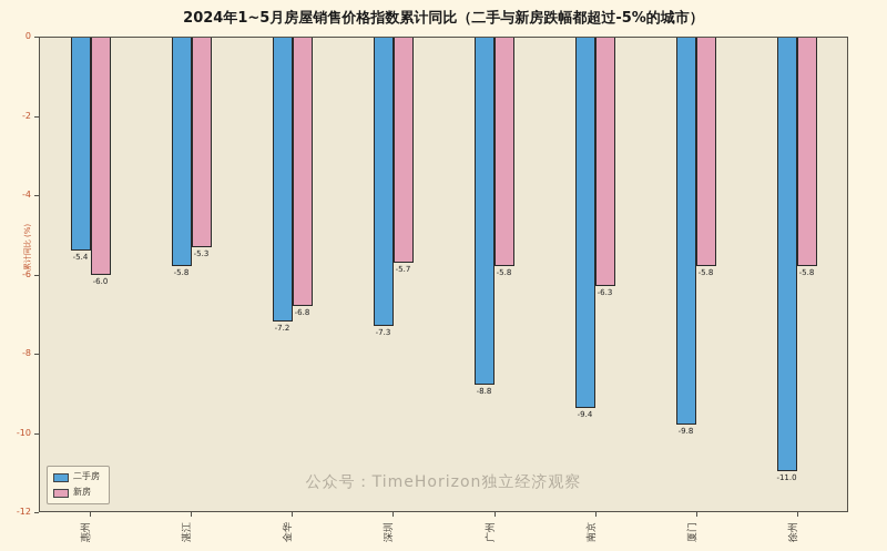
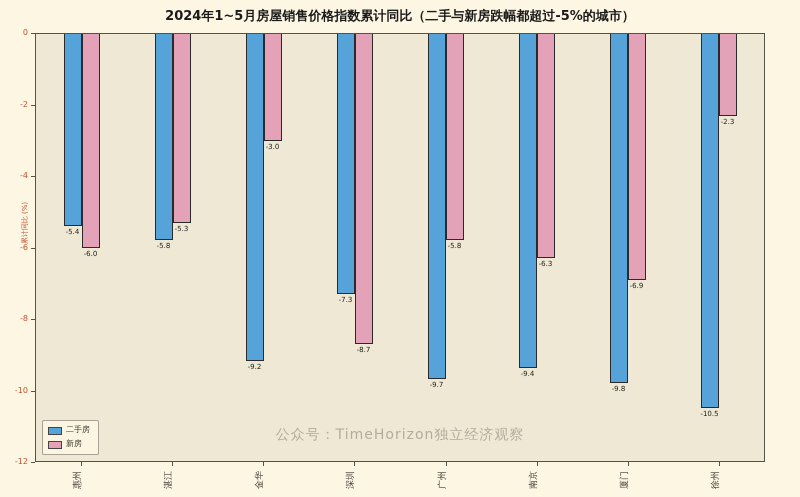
二手房/金华: -7.2 -> -9.2
新房/金华: -6.8 -> -3.0
新房/深圳: -5.7 -> -8.7
二手房/广州: -8.8 -> -9.7
新房/厦门: -5.8 -> -6.9
二手房/徐州: -11.0 -> -10.5
新房/徐州: -5.8 -> -2.3
